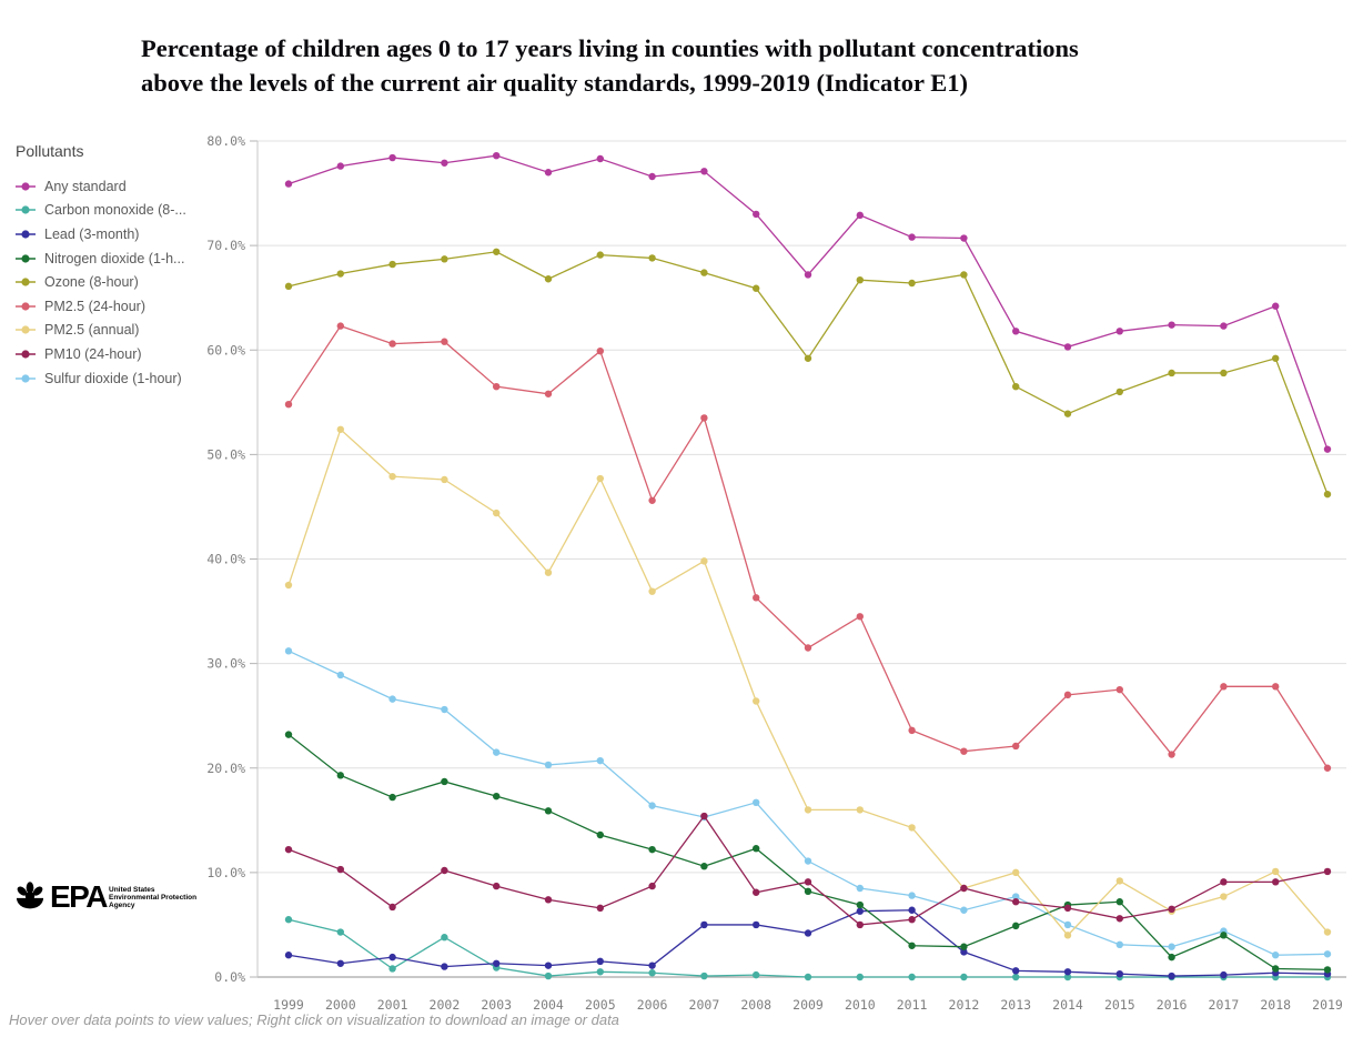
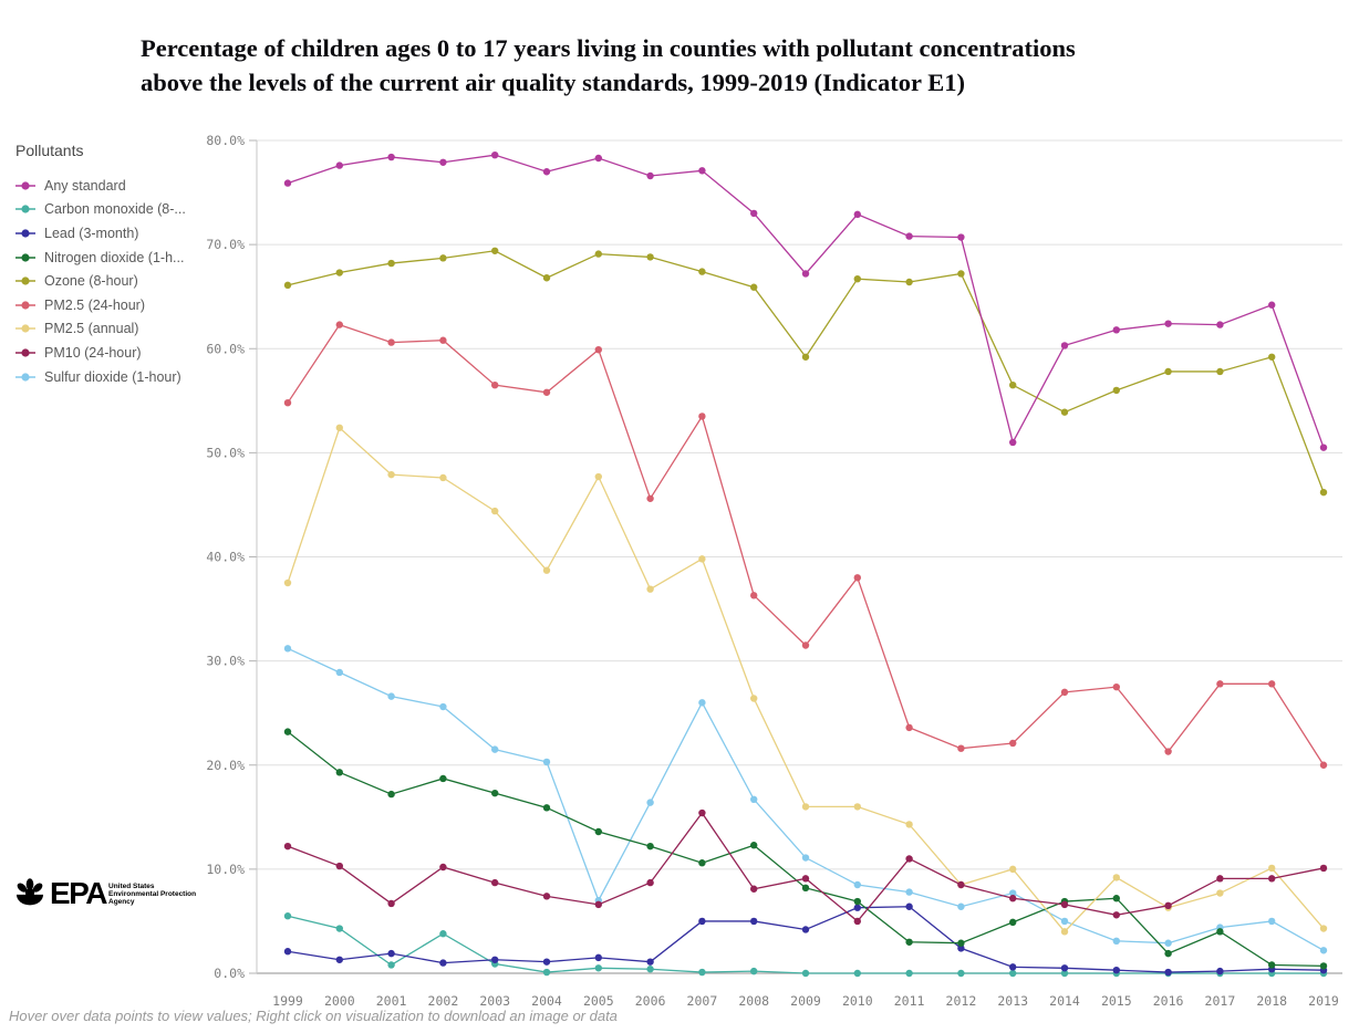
Sulfur dioxide (1-hour)/2005: 21% -> 7%
Sulfur dioxide (1-hour)/2007: 15% -> 26%
PM2.5 (24-hour)/2010: 34% -> 38%
PM10 (24-hour)/2011: 6% -> 11%
Any standard/2013: 62% -> 51%
Sulfur dioxide (1-hour)/2018: 2% -> 5%
